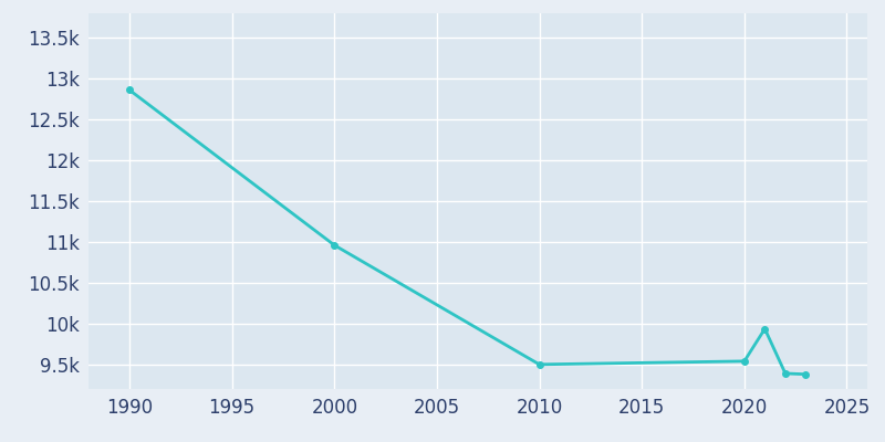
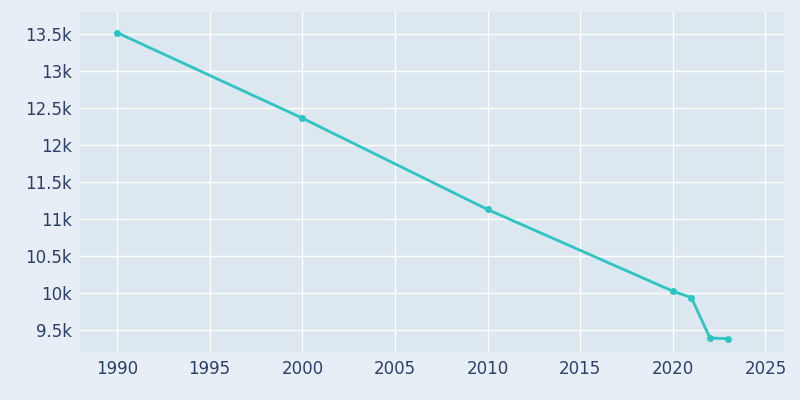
1990: 12.86k -> 13.52k
2000: 10.96k -> 12.36k
2010: 9.50k -> 11.13k
2020: 9.54k -> 10.02k
